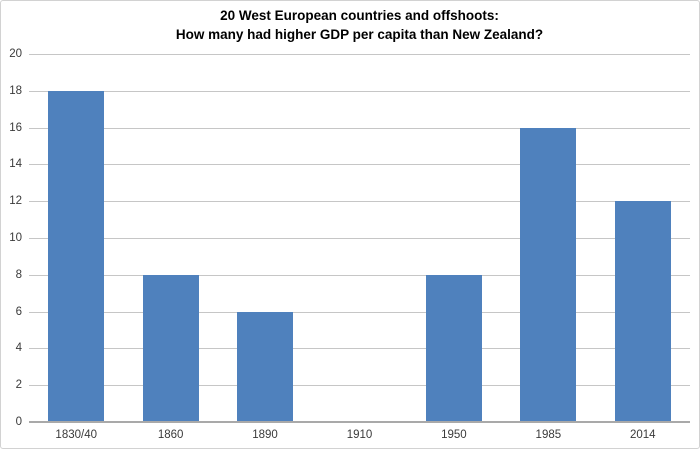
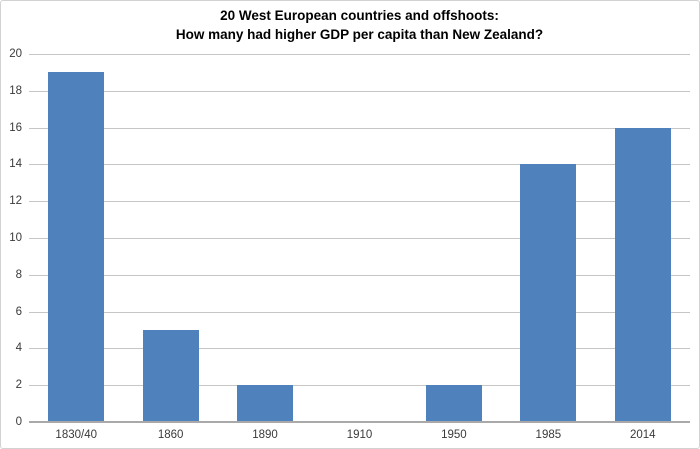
1830/40: 18 -> 19
1860: 8 -> 5
1890: 6 -> 2
1950: 8 -> 2
1985: 16 -> 14
2014: 12 -> 16
